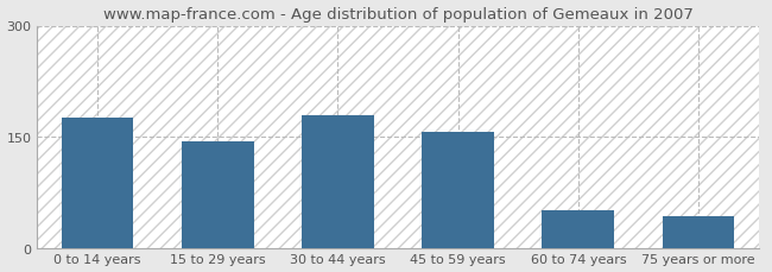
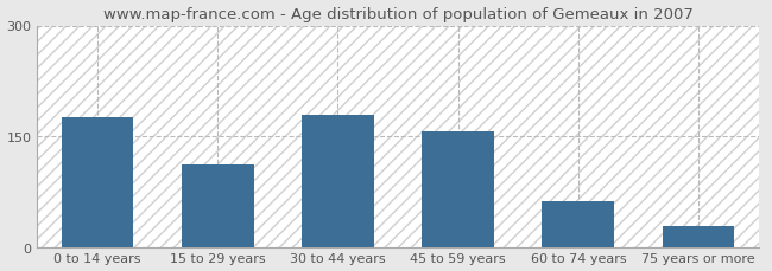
15 to 29 years: 143 -> 112
60 to 74 years: 50 -> 62
75 years or more: 42 -> 28
